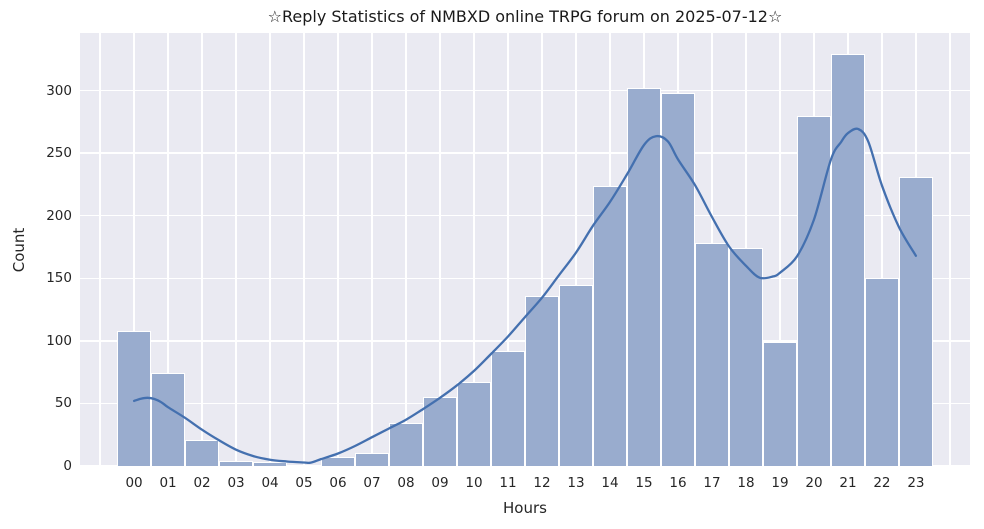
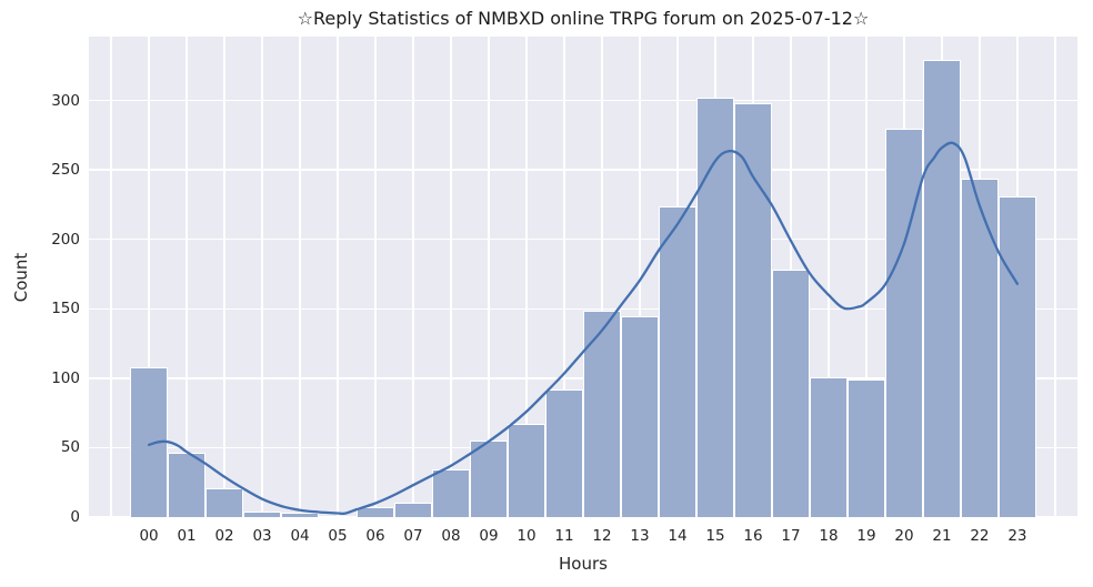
01: 74 -> 46
12: 136 -> 149
18: 174 -> 101
22: 150 -> 244
